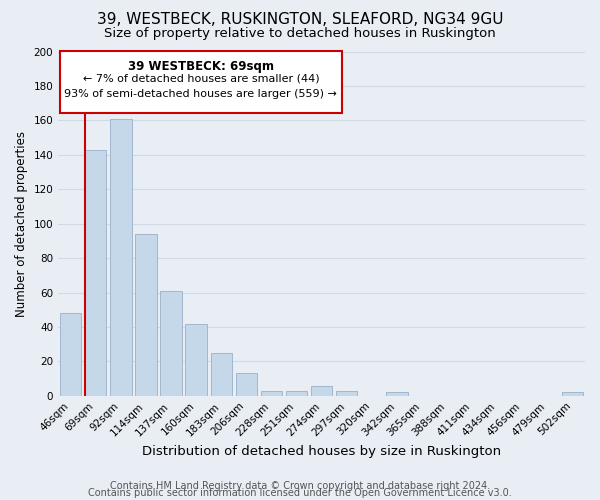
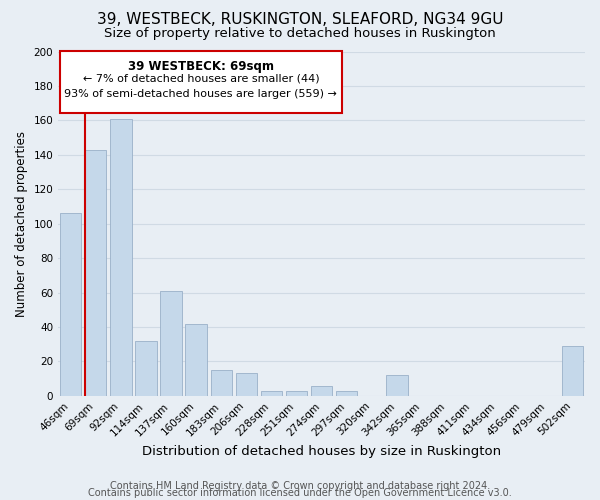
46sqm: 48 -> 106
114sqm: 94 -> 32
183sqm: 25 -> 15
342sqm: 2 -> 12
502sqm: 2 -> 29
